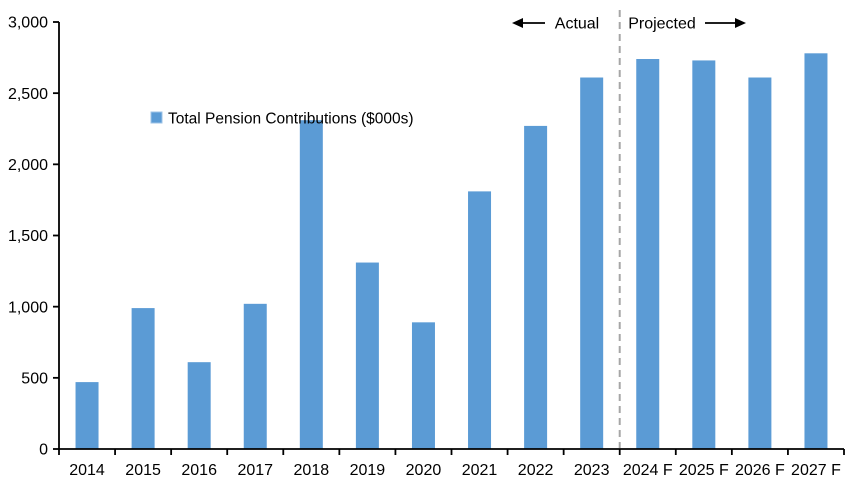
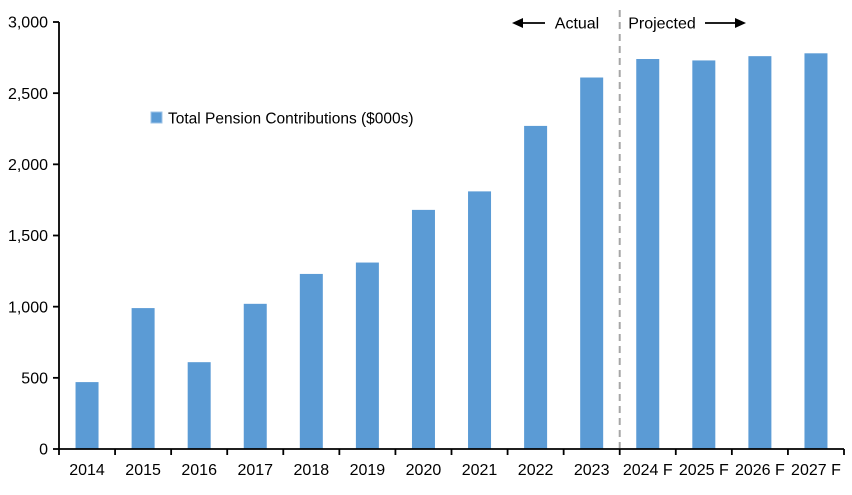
2018: 2310 -> 1230
2020: 890 -> 1680
2026 F: 2610 -> 2760
